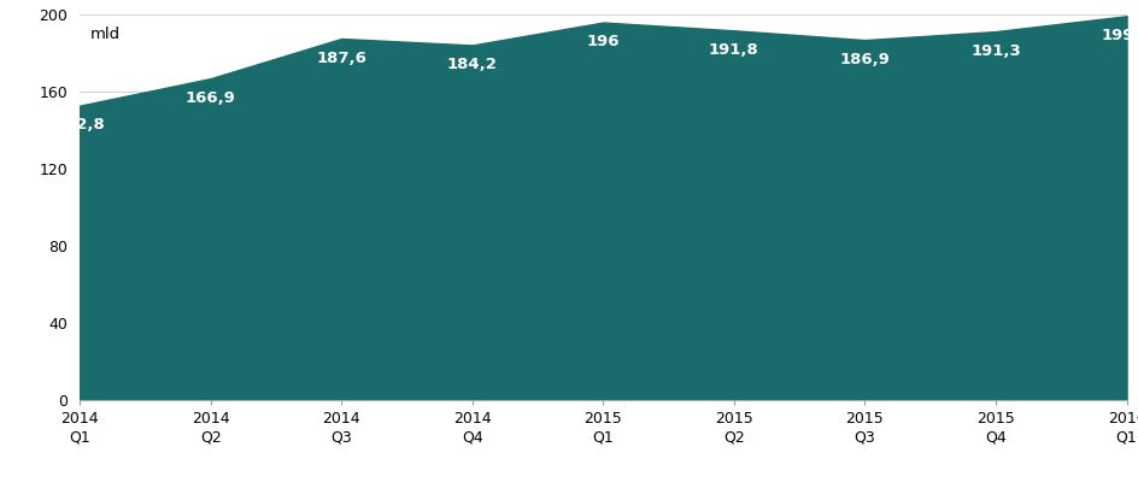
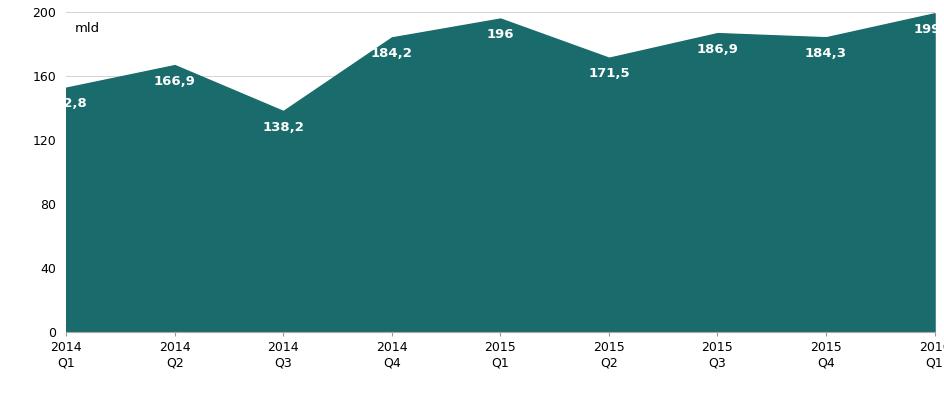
2014 Q3: 187,6 -> 138,2
2015 Q2: 191,8 -> 171,5
2015 Q4: 191,3 -> 184,3
